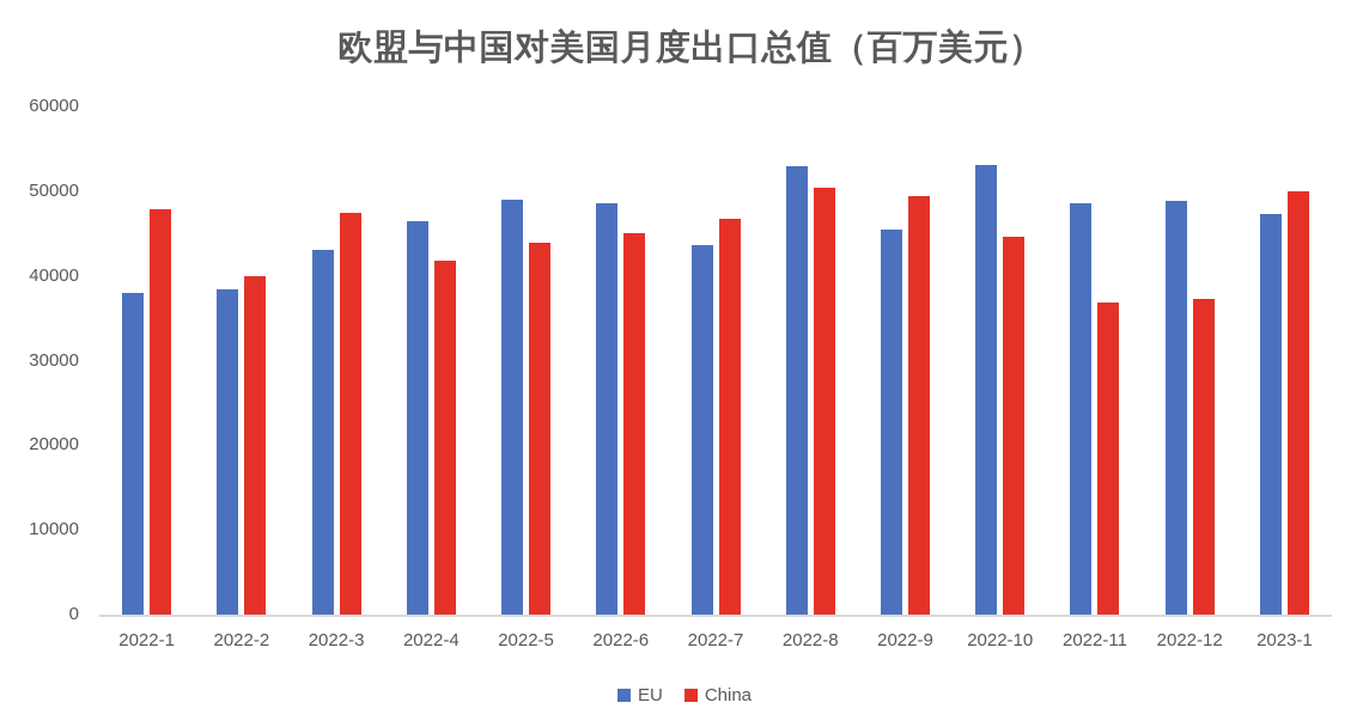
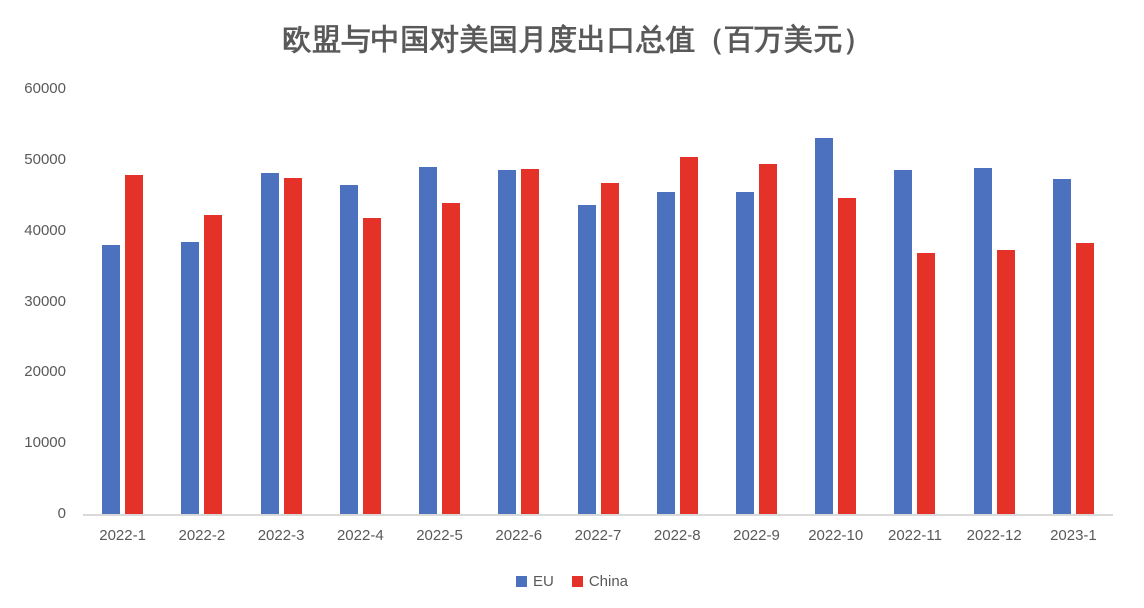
China/2022-2: 40000 -> 42000
EU/2022-3: 43000 -> 48000
China/2022-6: 45000 -> 49000
EU/2022-8: 53000 -> 46000
China/2023-1: 50000 -> 38000
